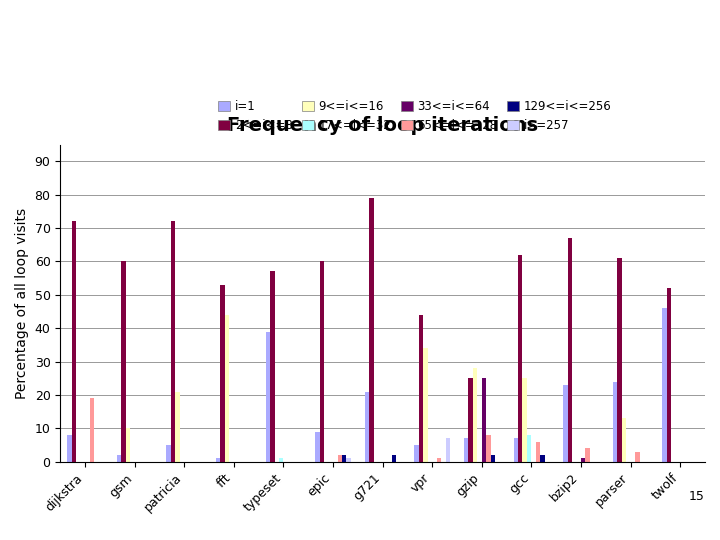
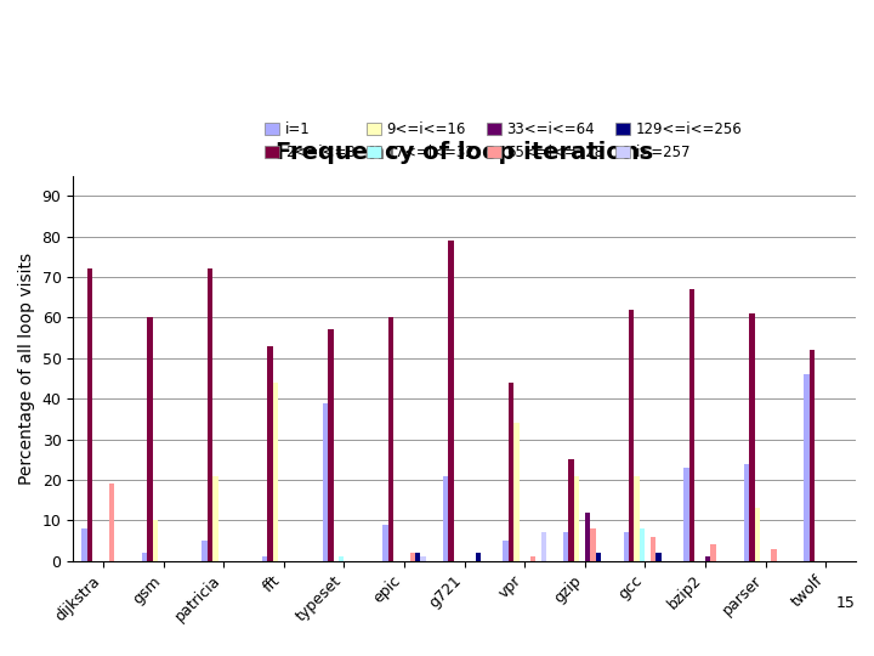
9<=i<=16/gzip: 28 -> 21
33<=i<=64/gzip: 25 -> 12
9<=i<=16/gcc: 25 -> 21
